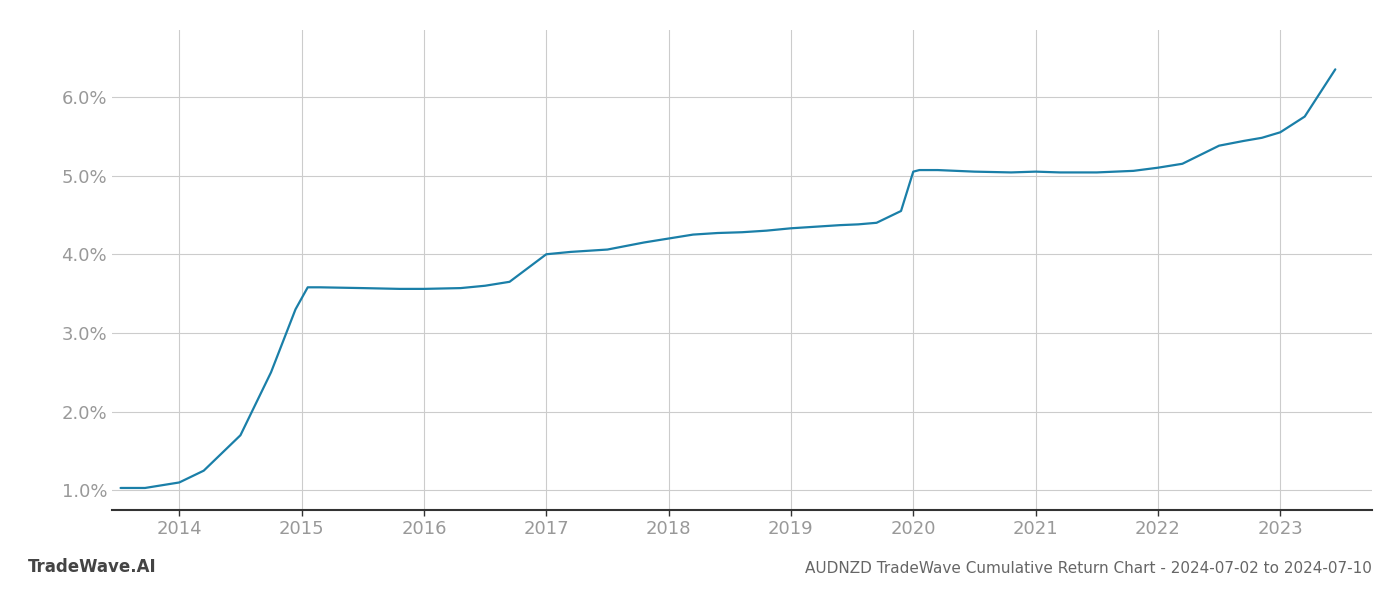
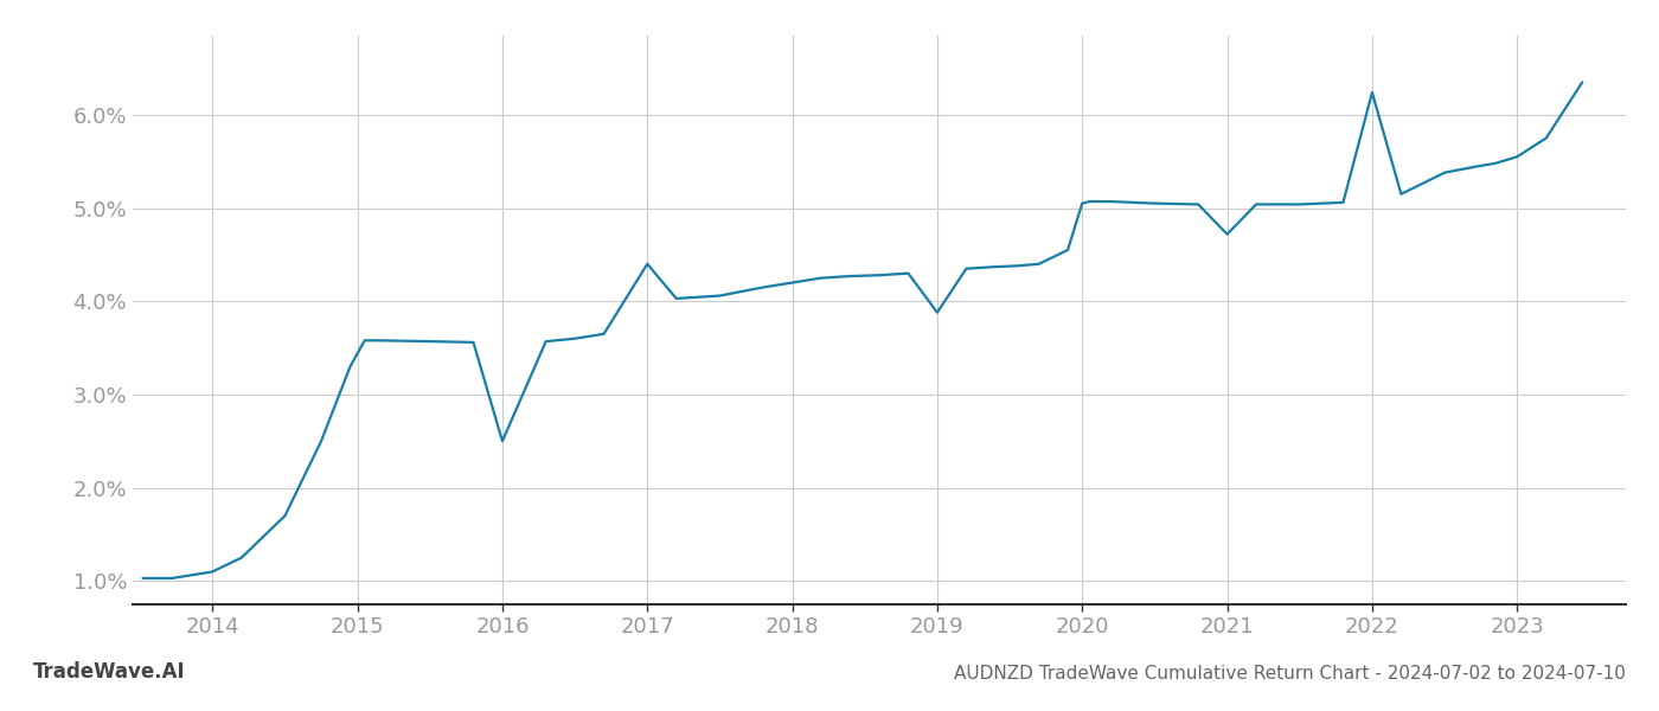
2016: 3.56% -> 2.50%
2017: 4.00% -> 4.40%
2019: 4.33% -> 3.88%
2021: 5.05% -> 4.72%
2022: 5.10% -> 6.24%
